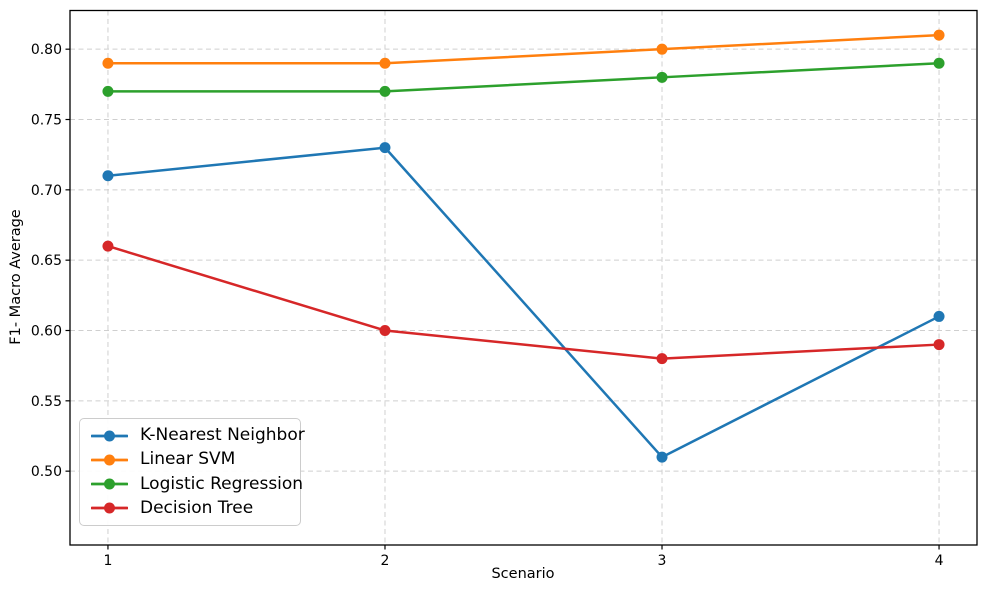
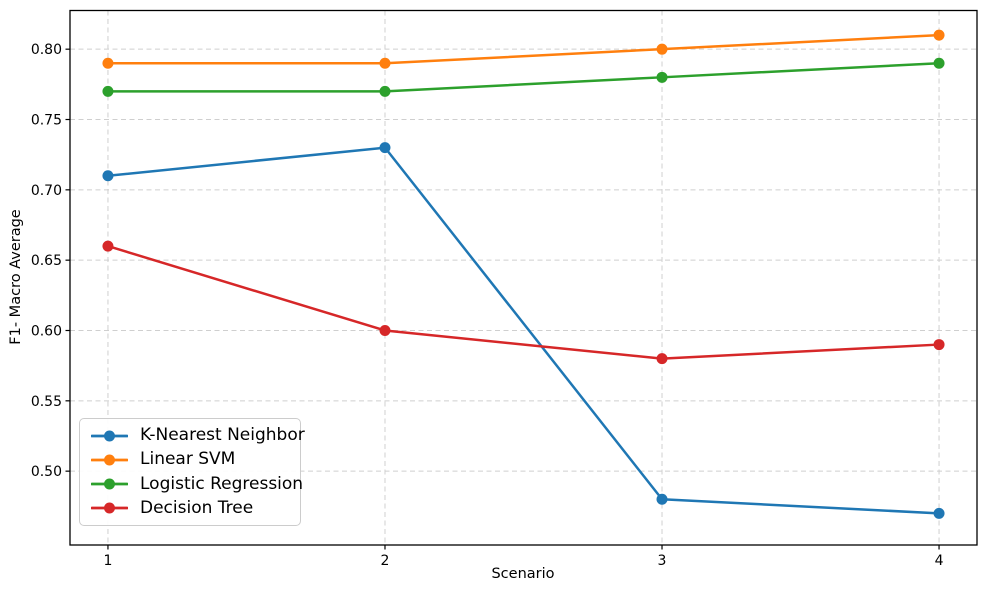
K-Nearest Neighbor/3: 0.51 -> 0.48
K-Nearest Neighbor/4: 0.61 -> 0.47
